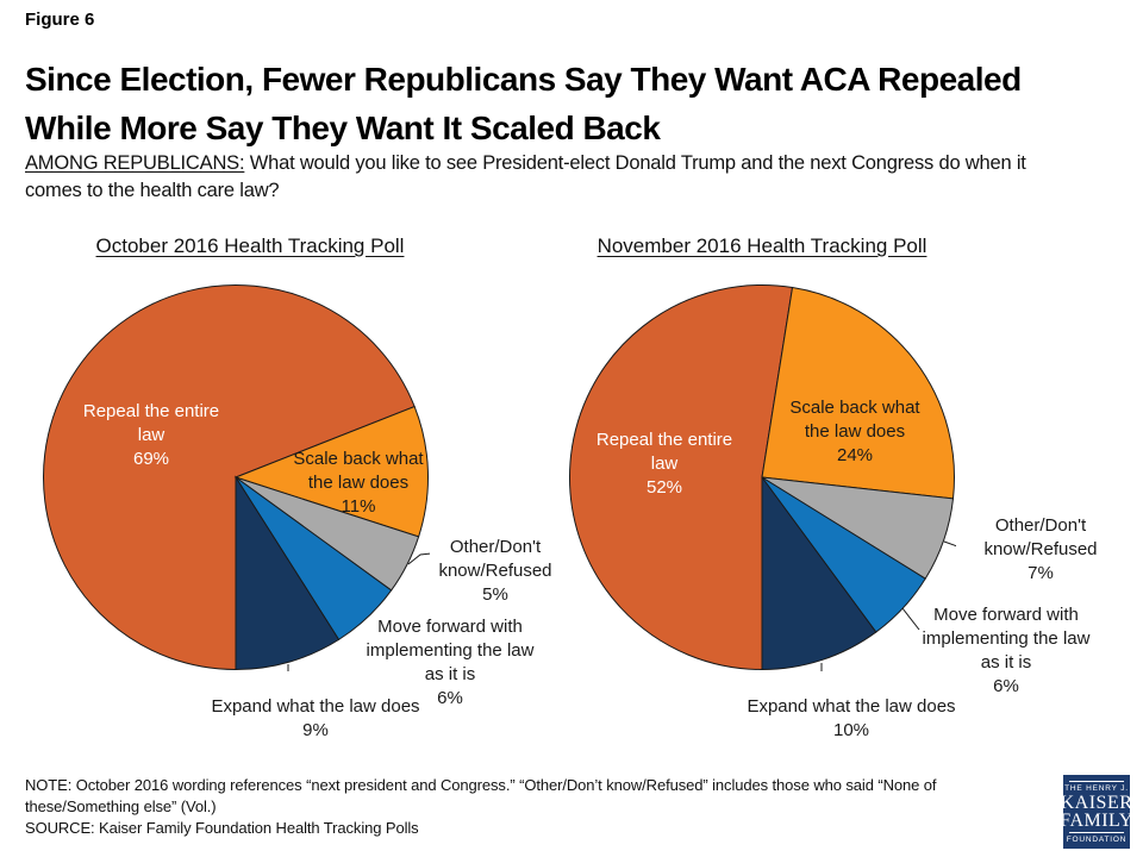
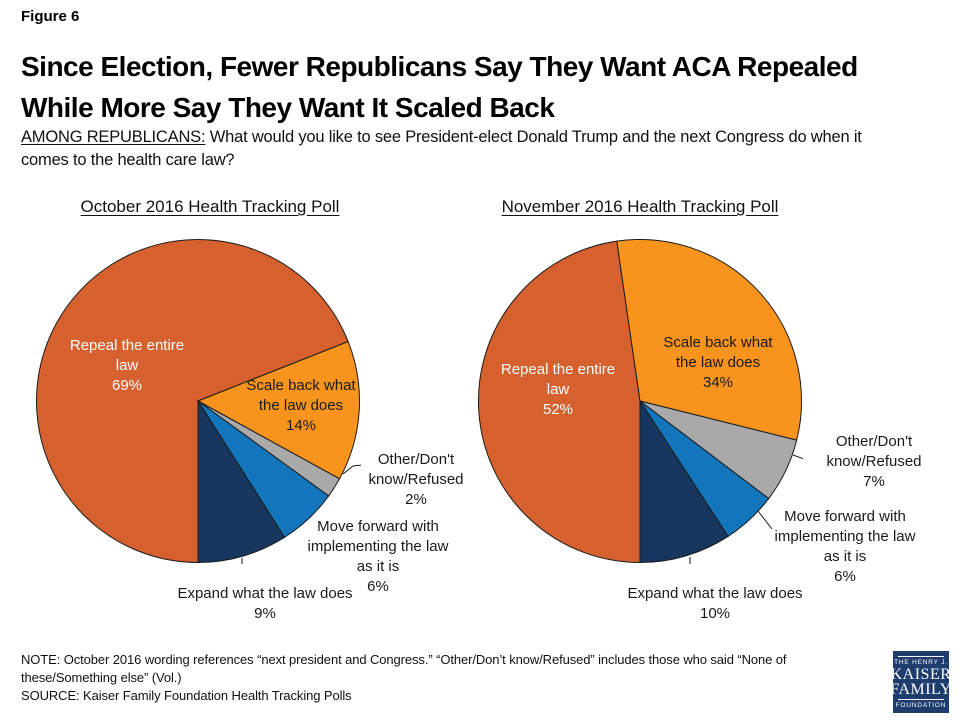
October 2016 Health Tracking Poll/Scale back what the law does: 11% -> 14%
October 2016 Health Tracking Poll/Other/Don't know/Refused: 5% -> 2%
November 2016 Health Tracking Poll/Scale back what the law does: 24% -> 34%
